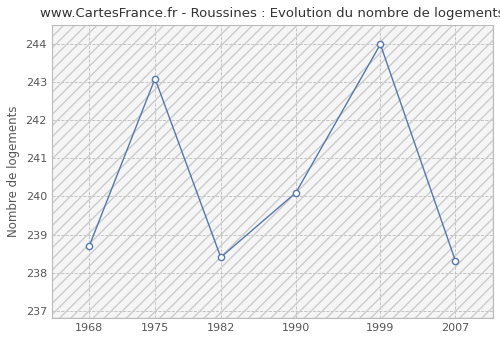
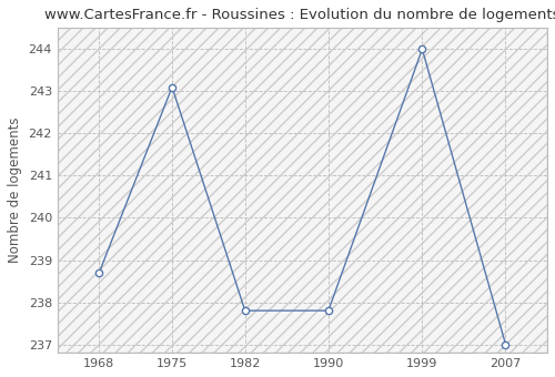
1982: 238.4 -> 237.8
1990: 240.1 -> 237.8
2007: 238.3 -> 237.0
